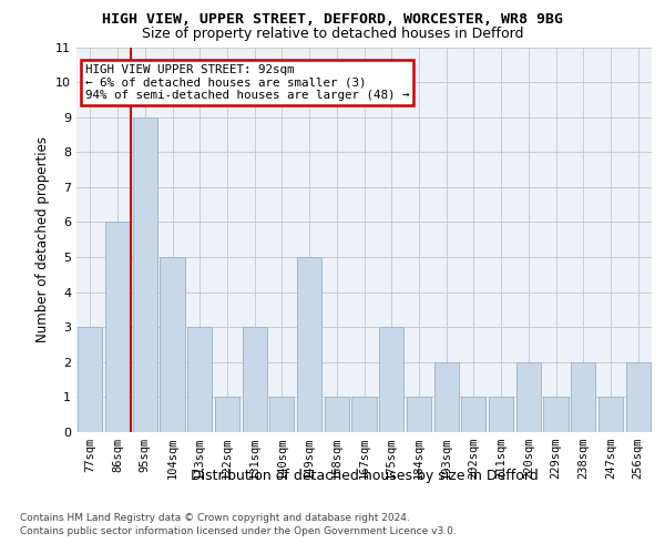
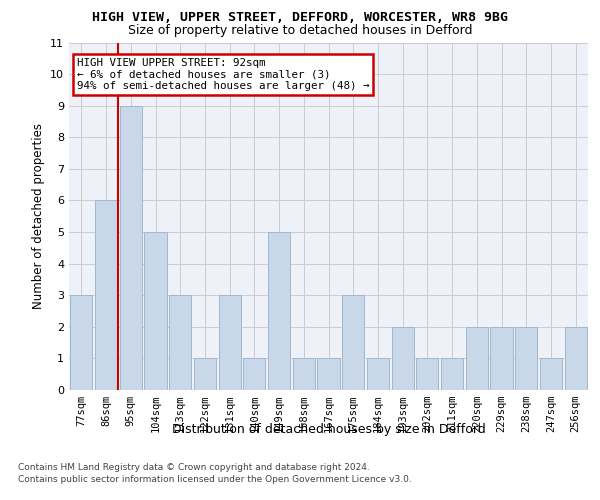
229sqm: 1 -> 2
